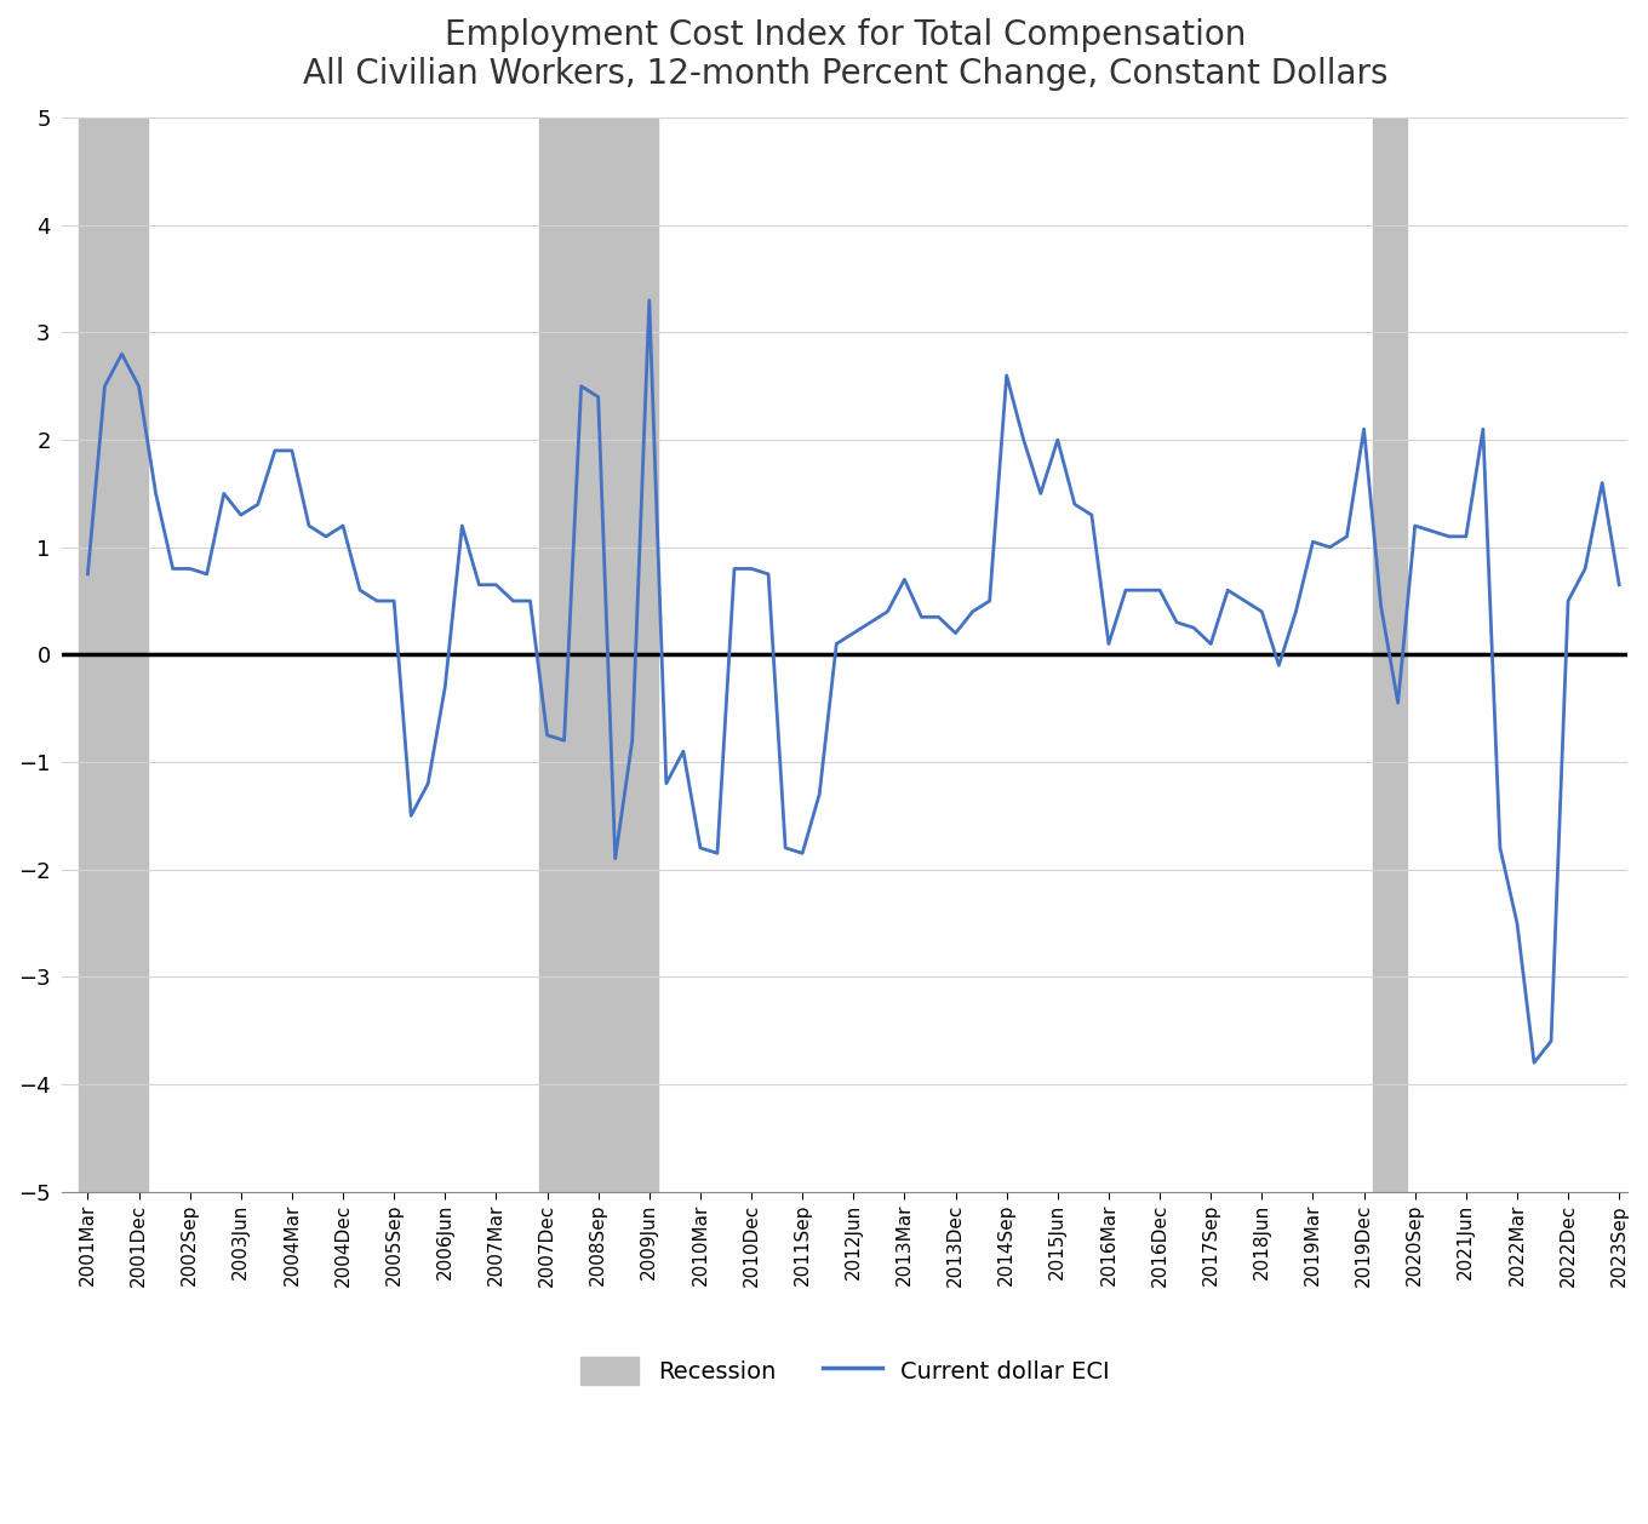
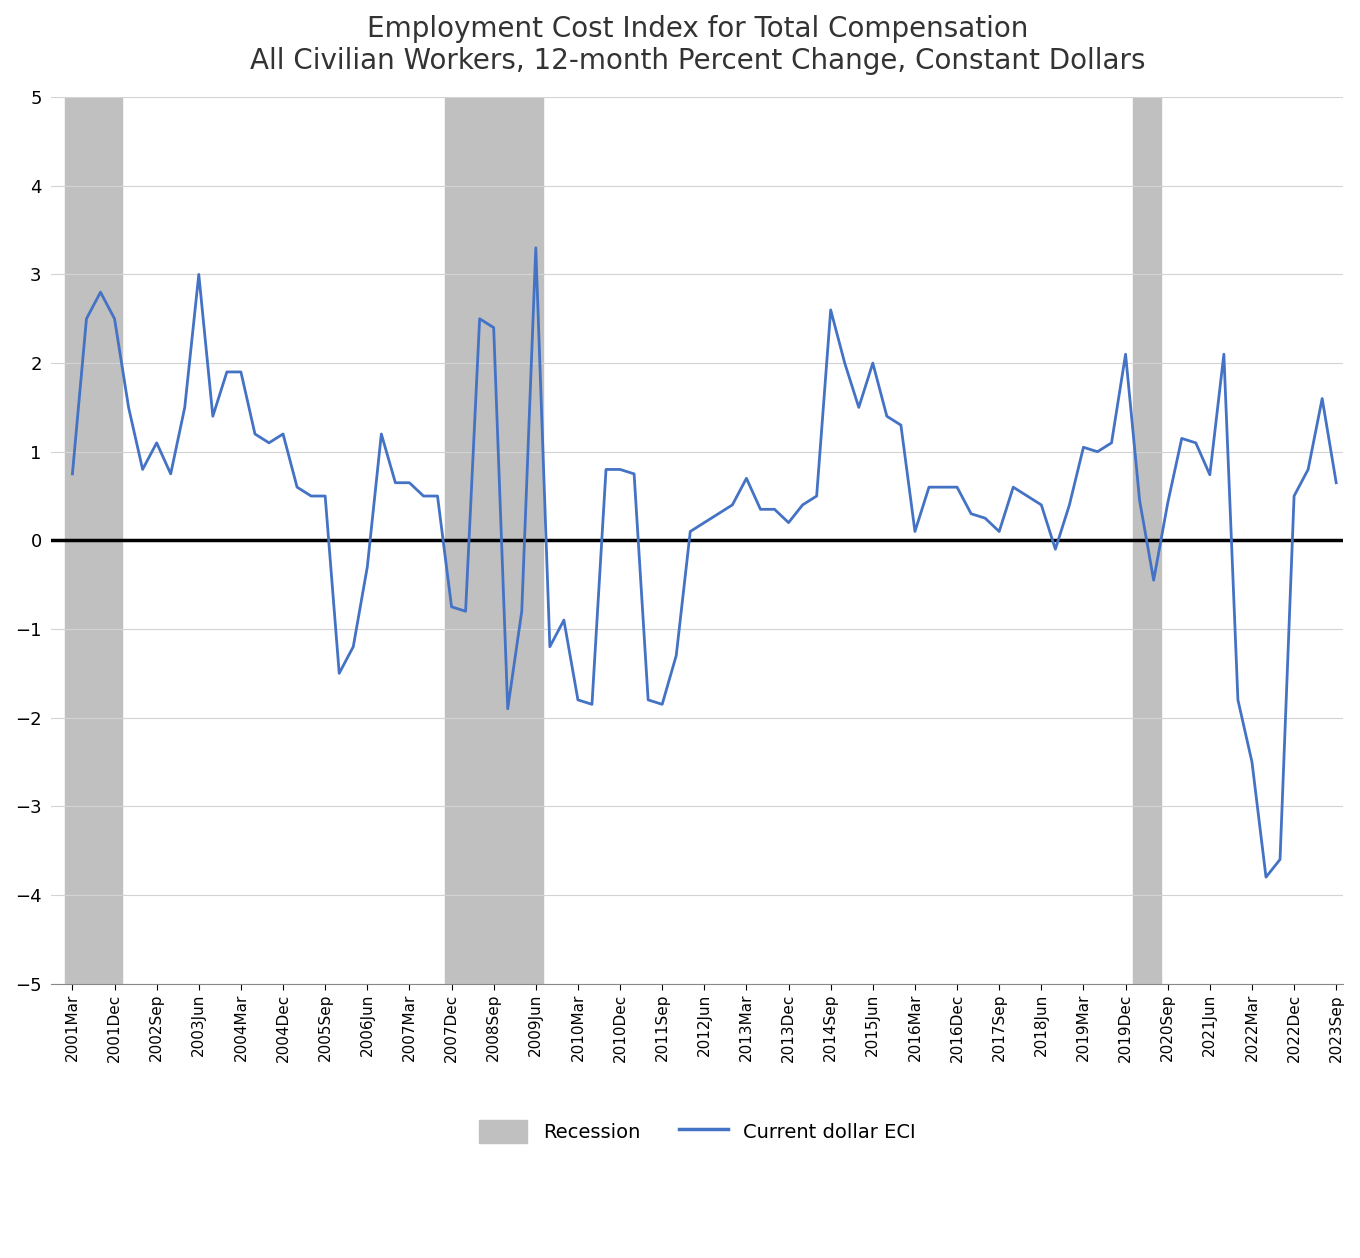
2002Sep: 0.80 -> 1.10
2003Jun: 1.30 -> 3.00
2020Sep: 1.20 -> 0.42
2021Jun: 1.10 -> 0.74
